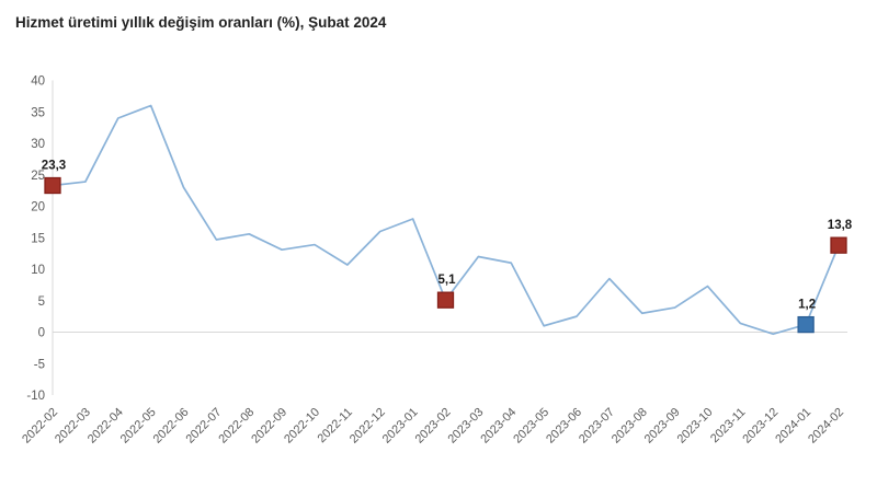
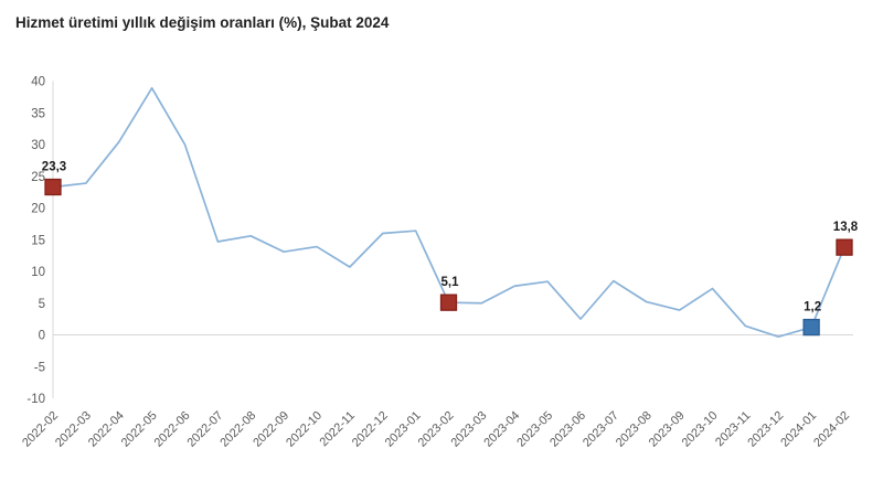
2022-04: 34 -> 30
2022-05: 36 -> 39
2022-06: 23 -> 30
2023-01: 18 -> 16
2023-03: 12 -> 5
2023-04: 11 -> 8
2023-05: 1 -> 8
2023-08: 3 -> 5
